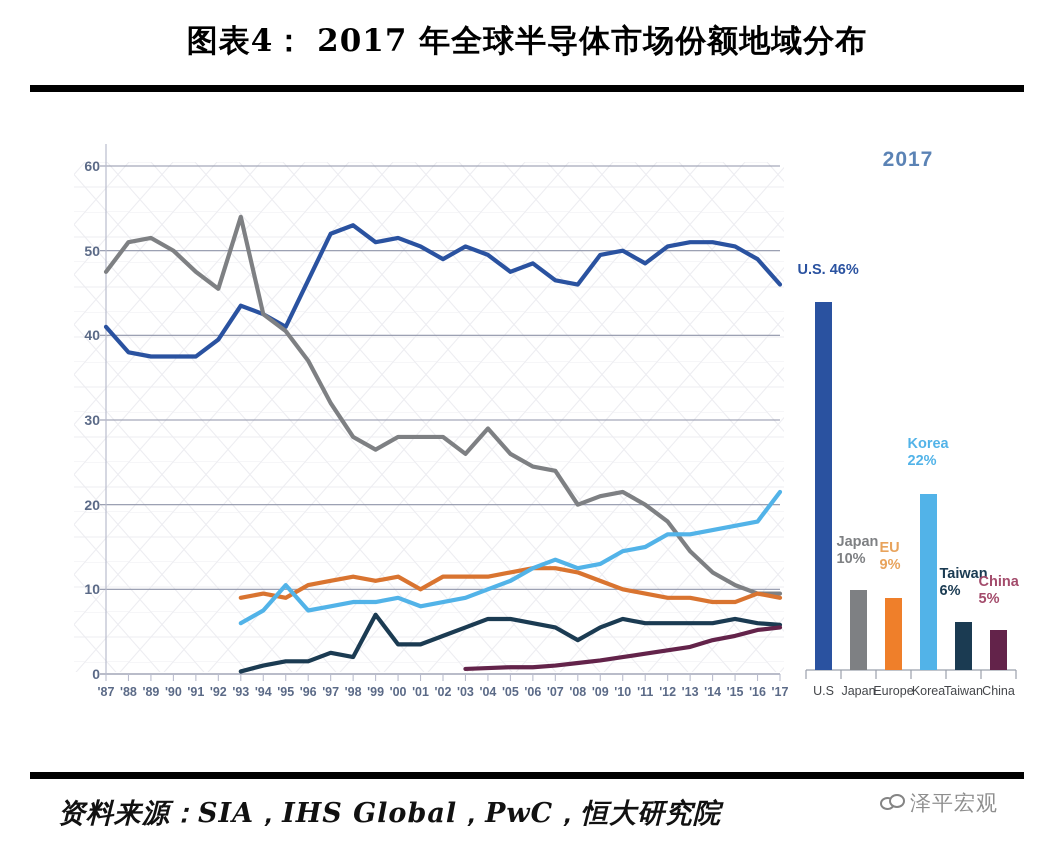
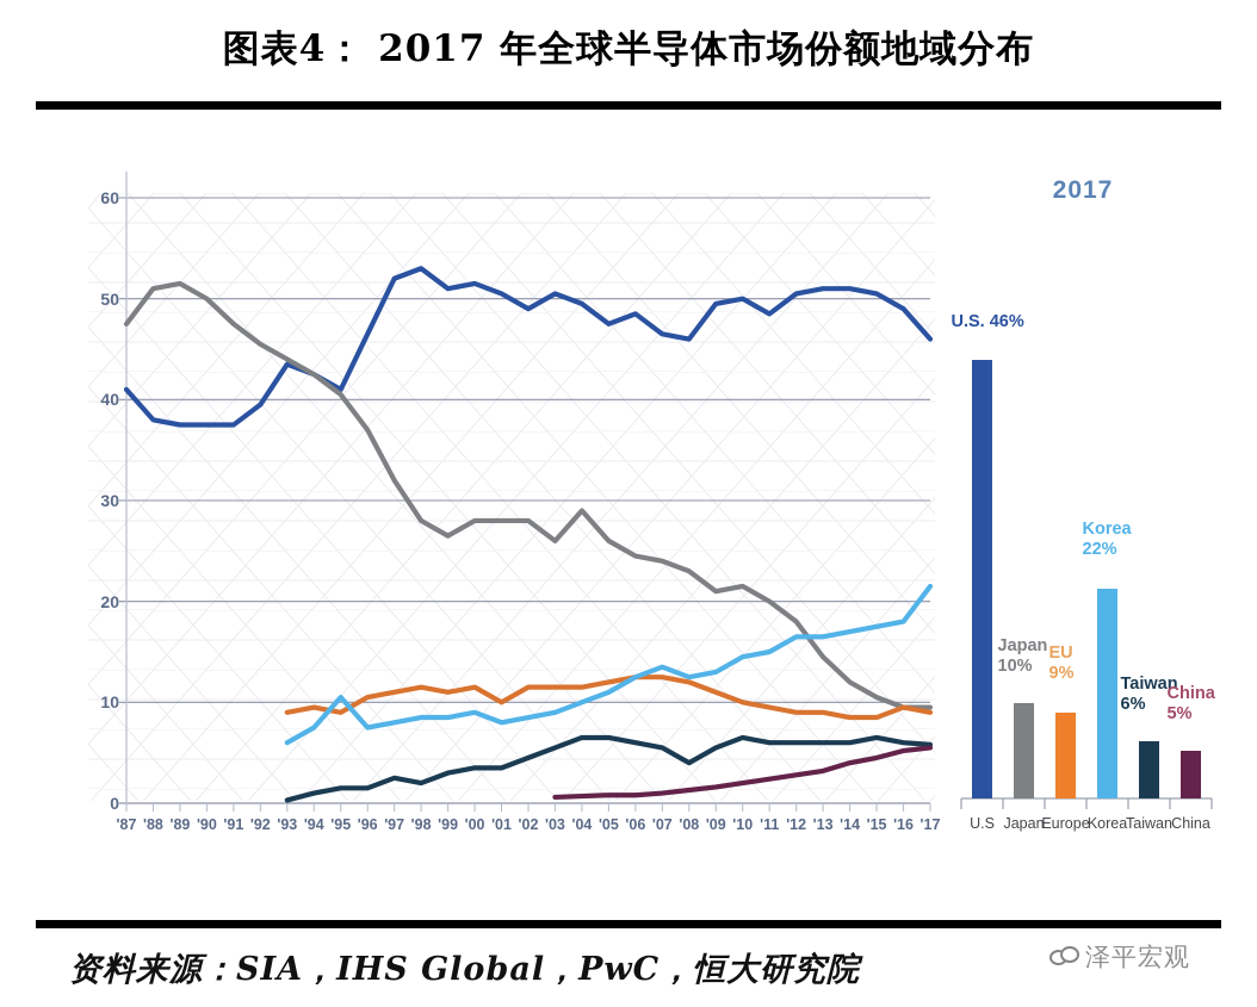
Japan/'93: 54 -> 44
Taiwan/'99: 7 -> 3
Japan/'08: 20 -> 23
